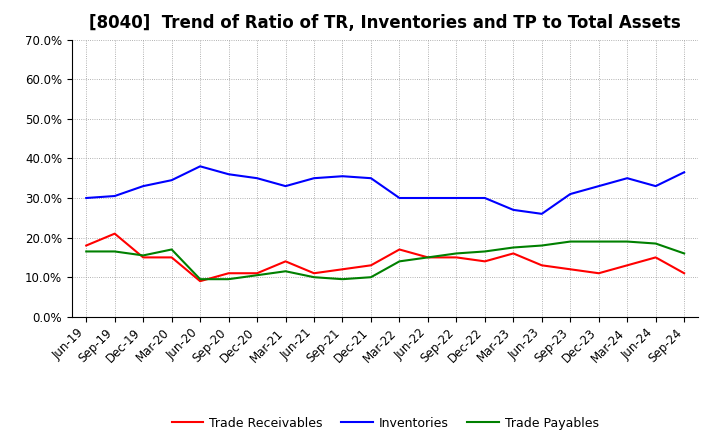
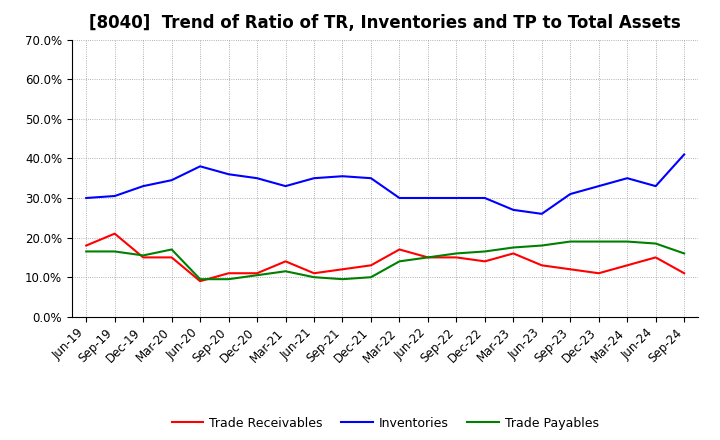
Inventories/Sep-24: 36.5% -> 41.0%
